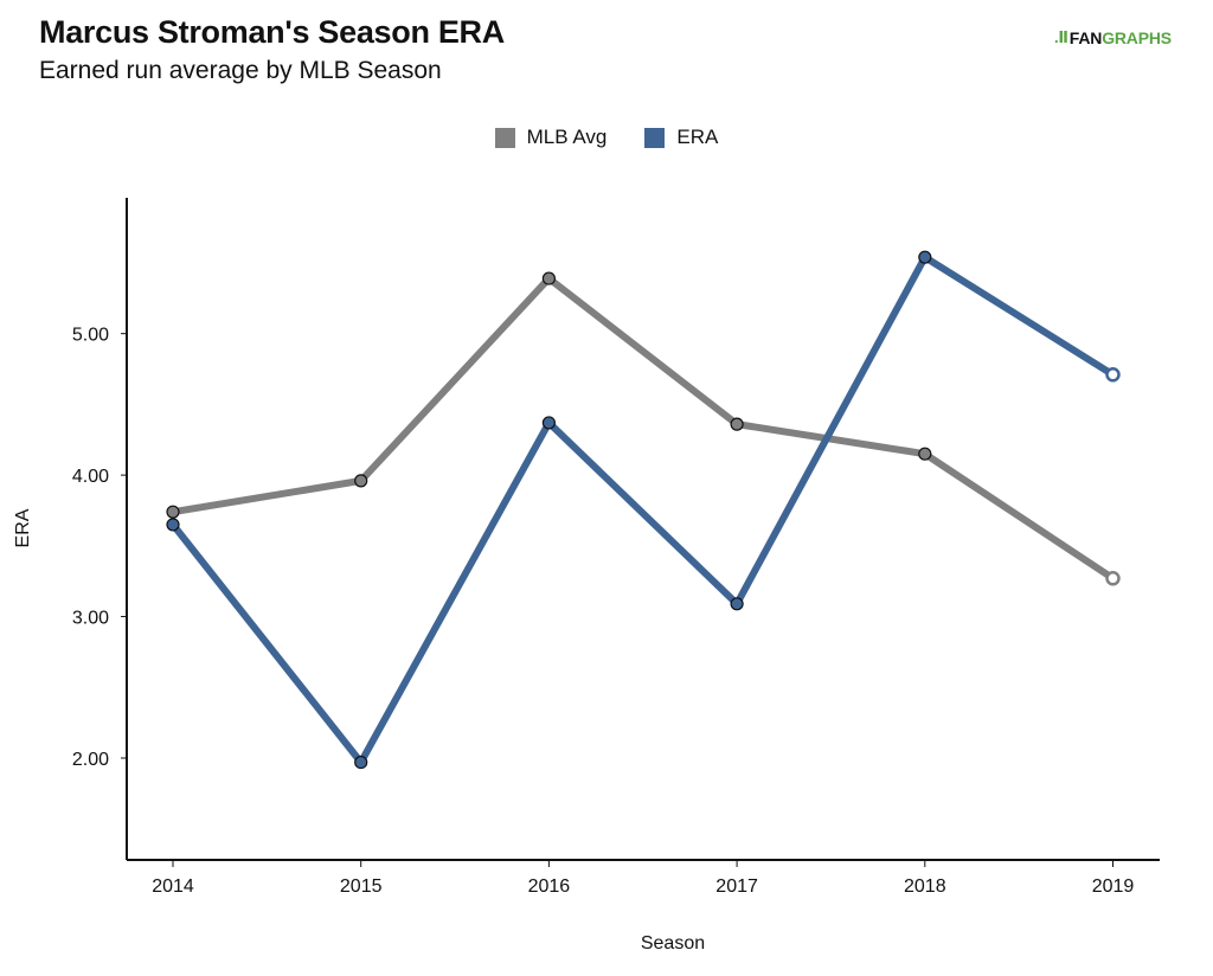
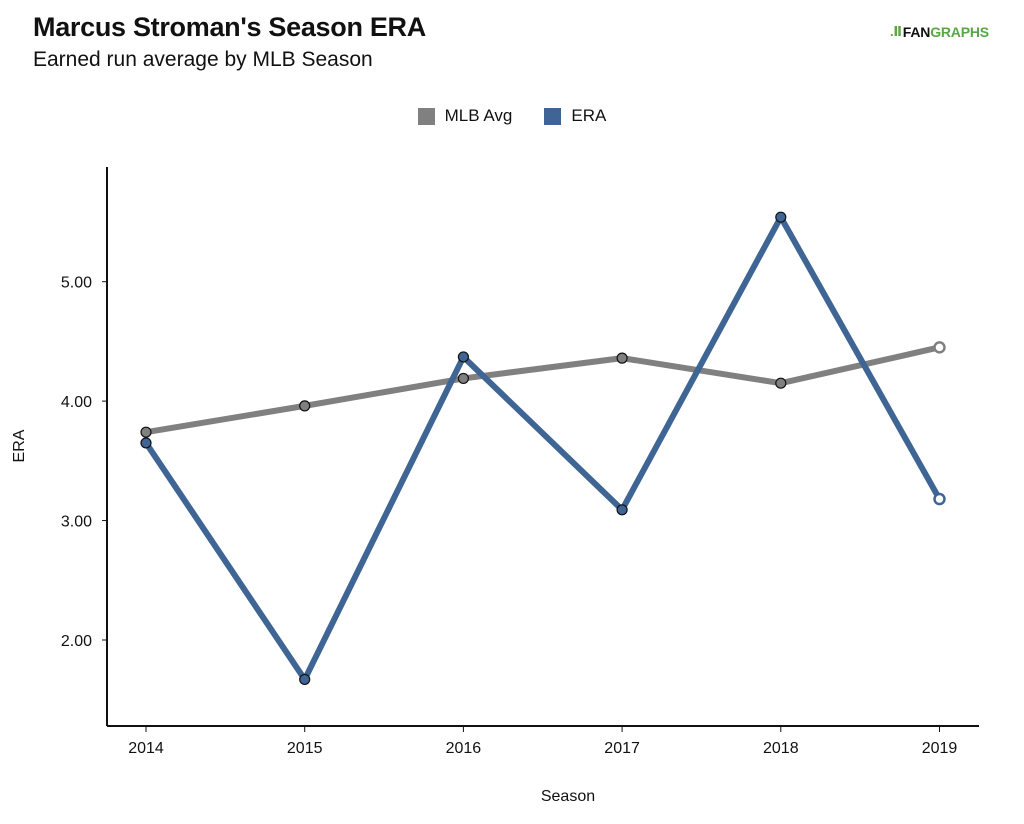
ERA/2015: 1.97 -> 1.67
MLB Avg/2016: 5.39 -> 4.19
MLB Avg/2019: 3.27 -> 4.45
ERA/2019: 4.71 -> 3.18
